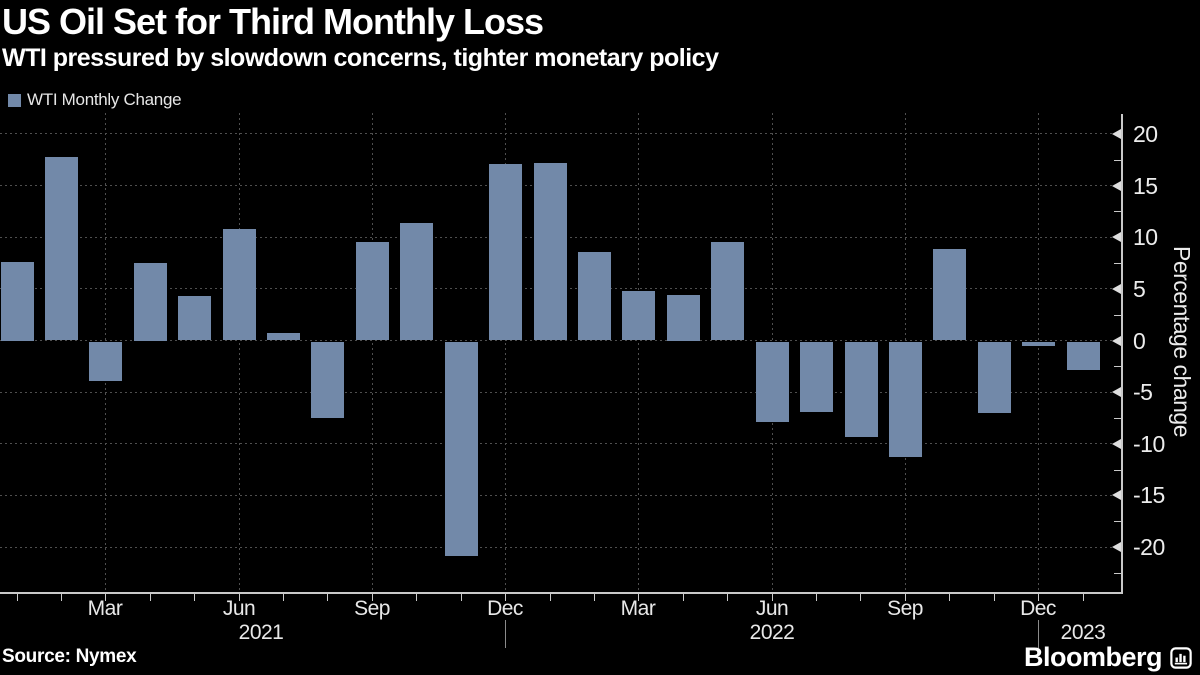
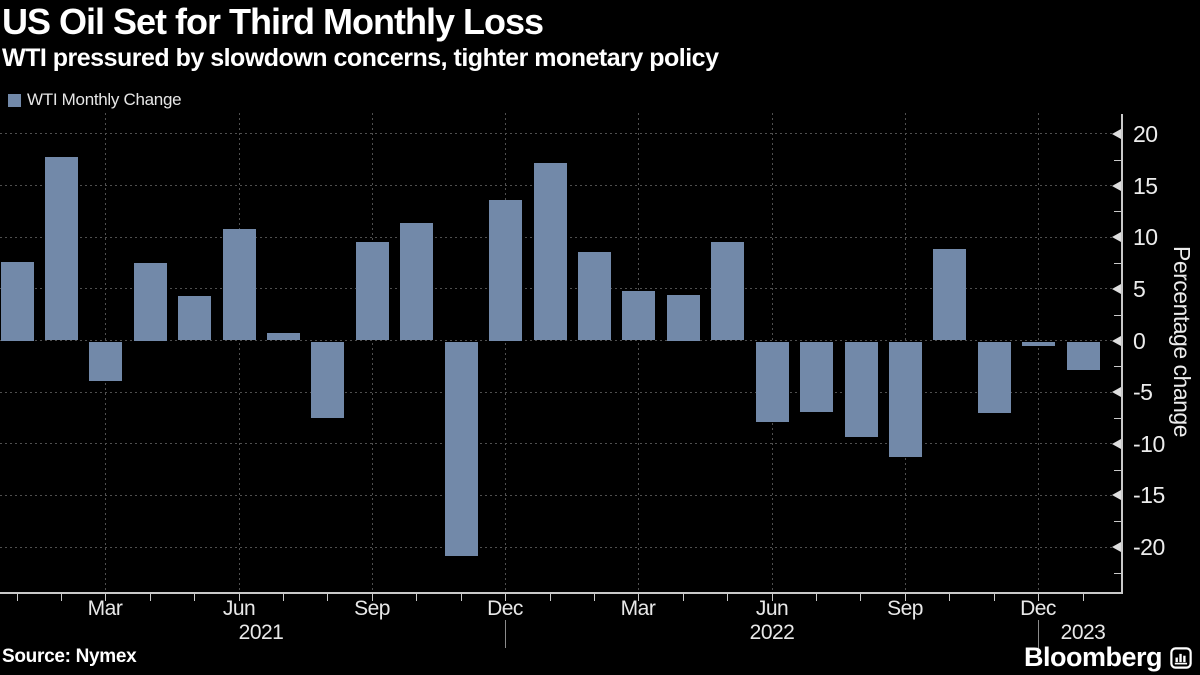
Dec 2021: 17.1 -> 13.6
